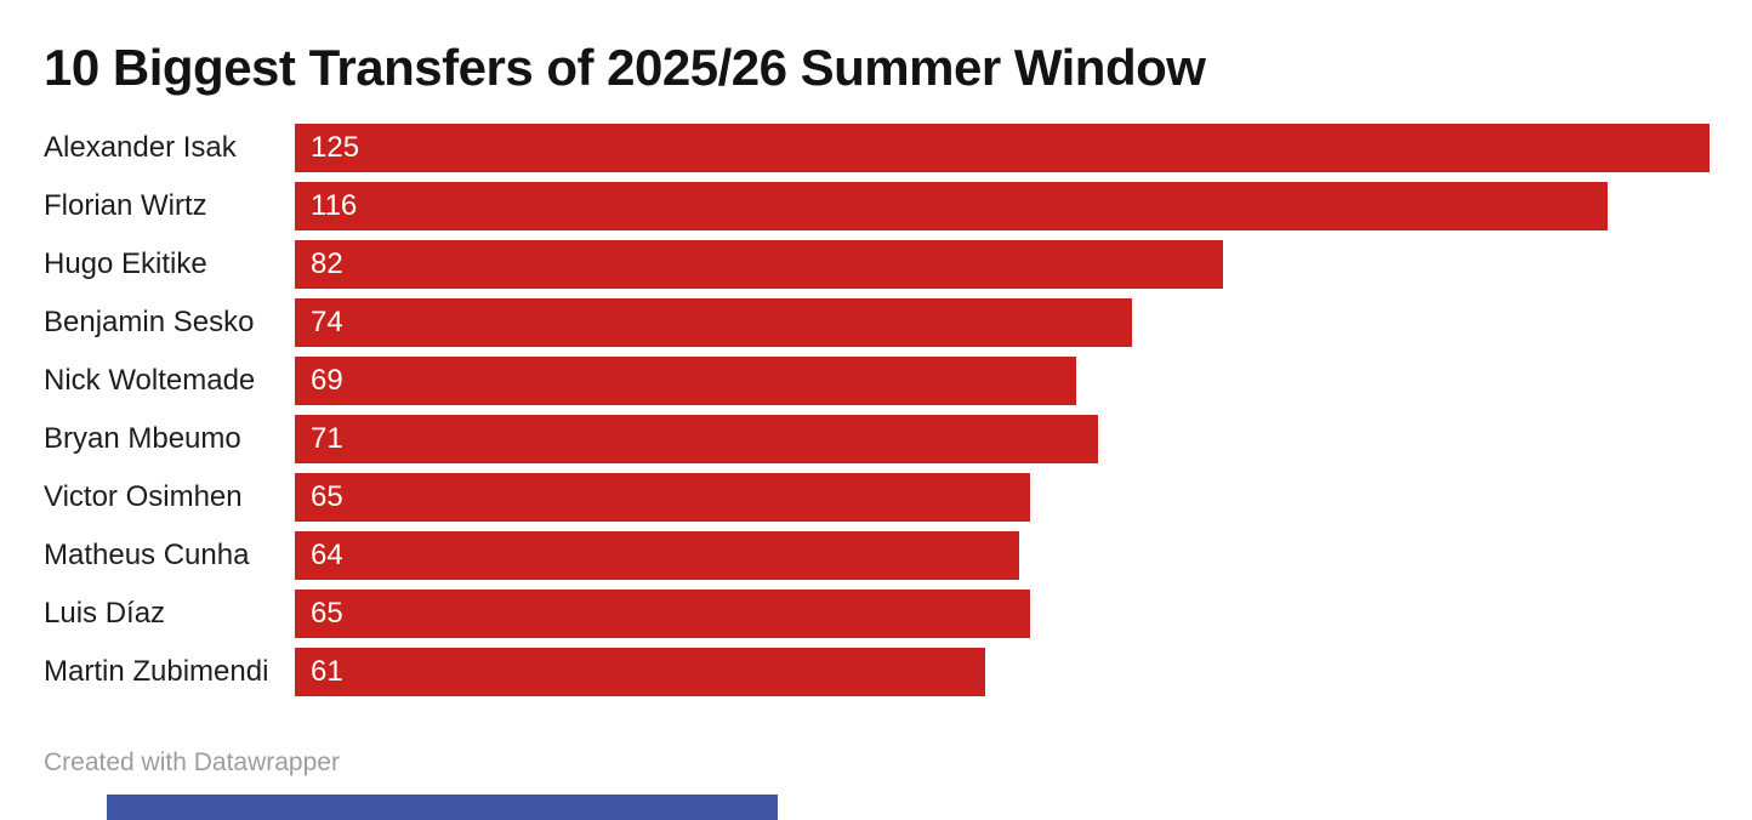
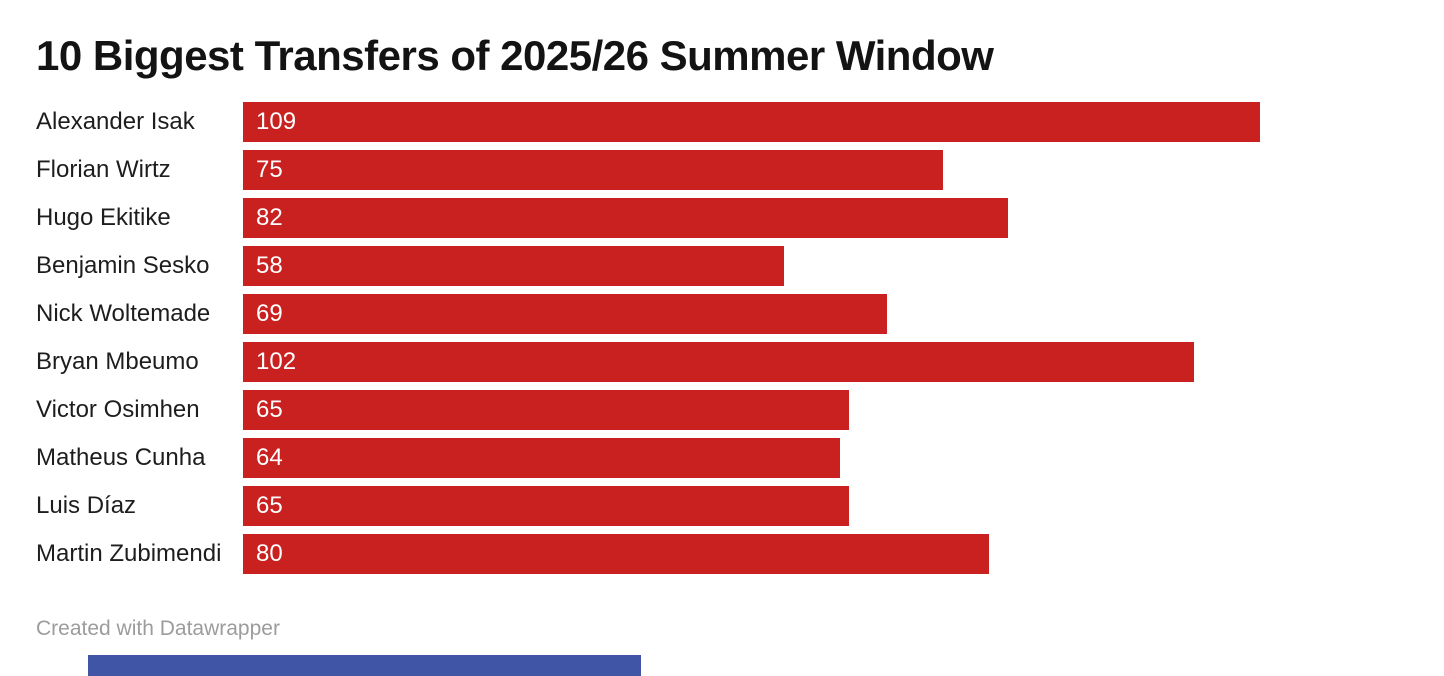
Alexander Isak: 125 -> 109
Florian Wirtz: 116 -> 75
Benjamin Sesko: 74 -> 58
Bryan Mbeumo: 71 -> 102
Martin Zubimendi: 61 -> 80
